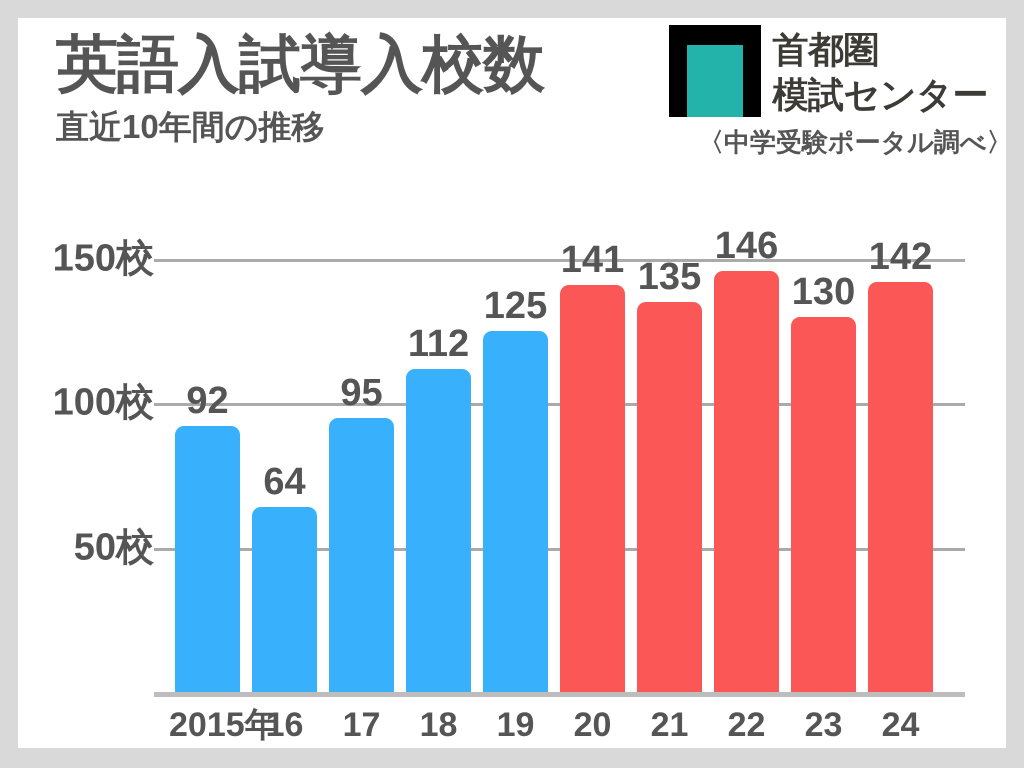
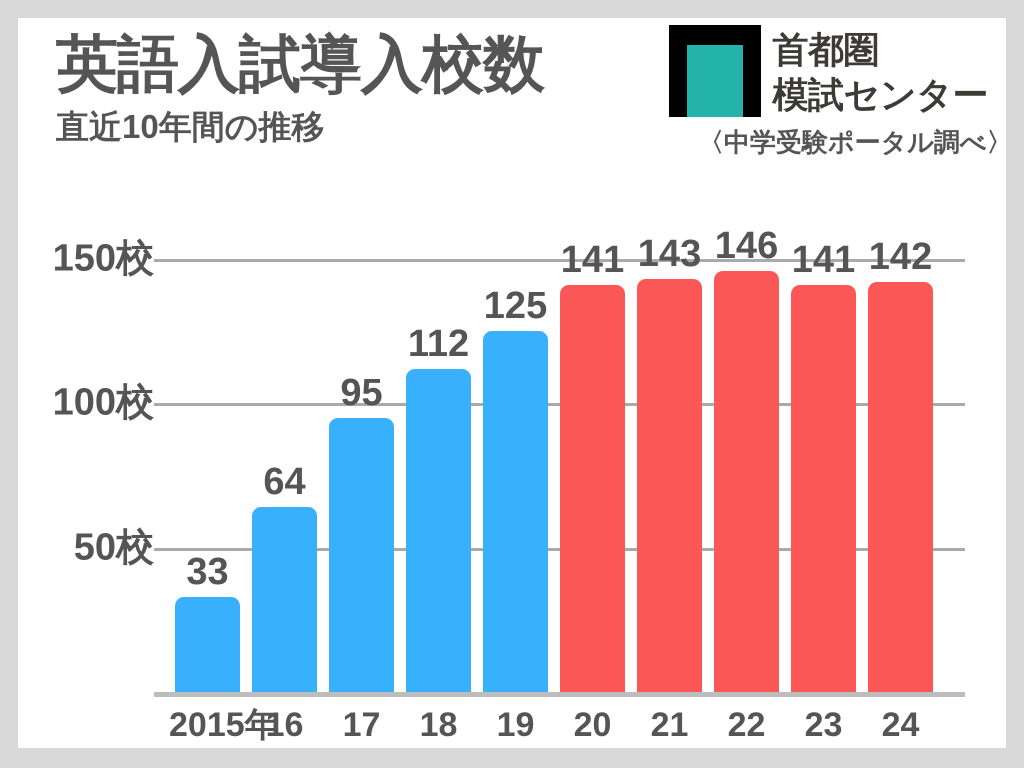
2015年: 92 -> 33
21: 135 -> 143
23: 130 -> 141
